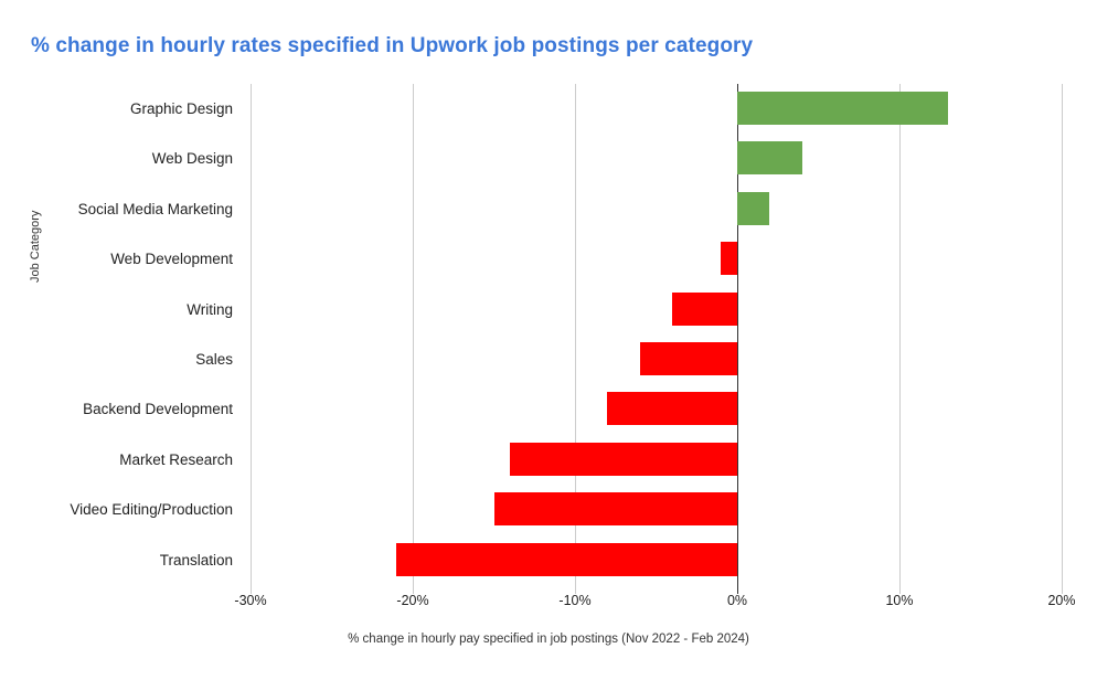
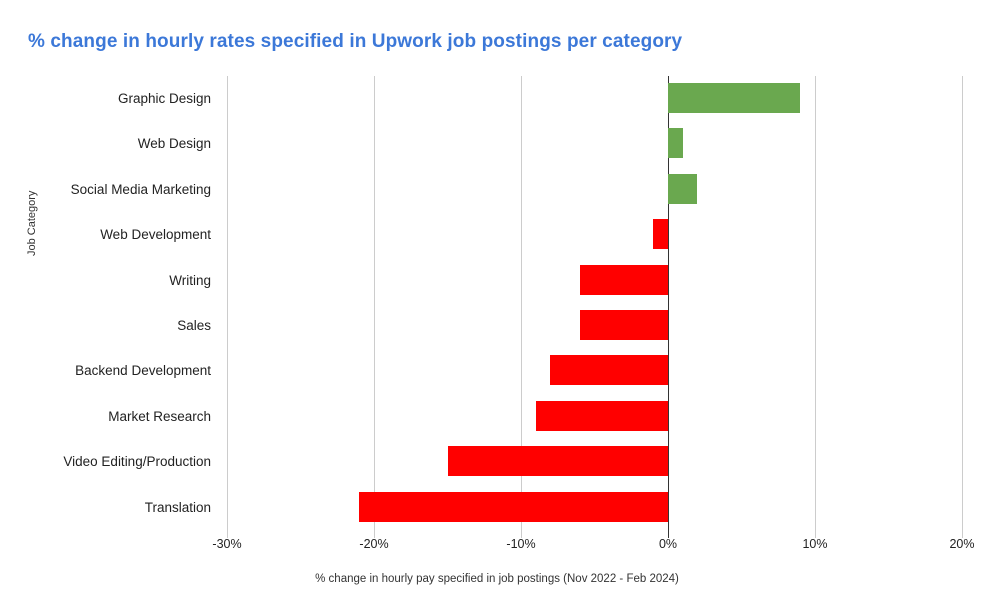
Graphic Design: 13% -> 9%
Web Design: 4% -> 1%
Writing: -4% -> -6%
Market Research: -14% -> -9%
